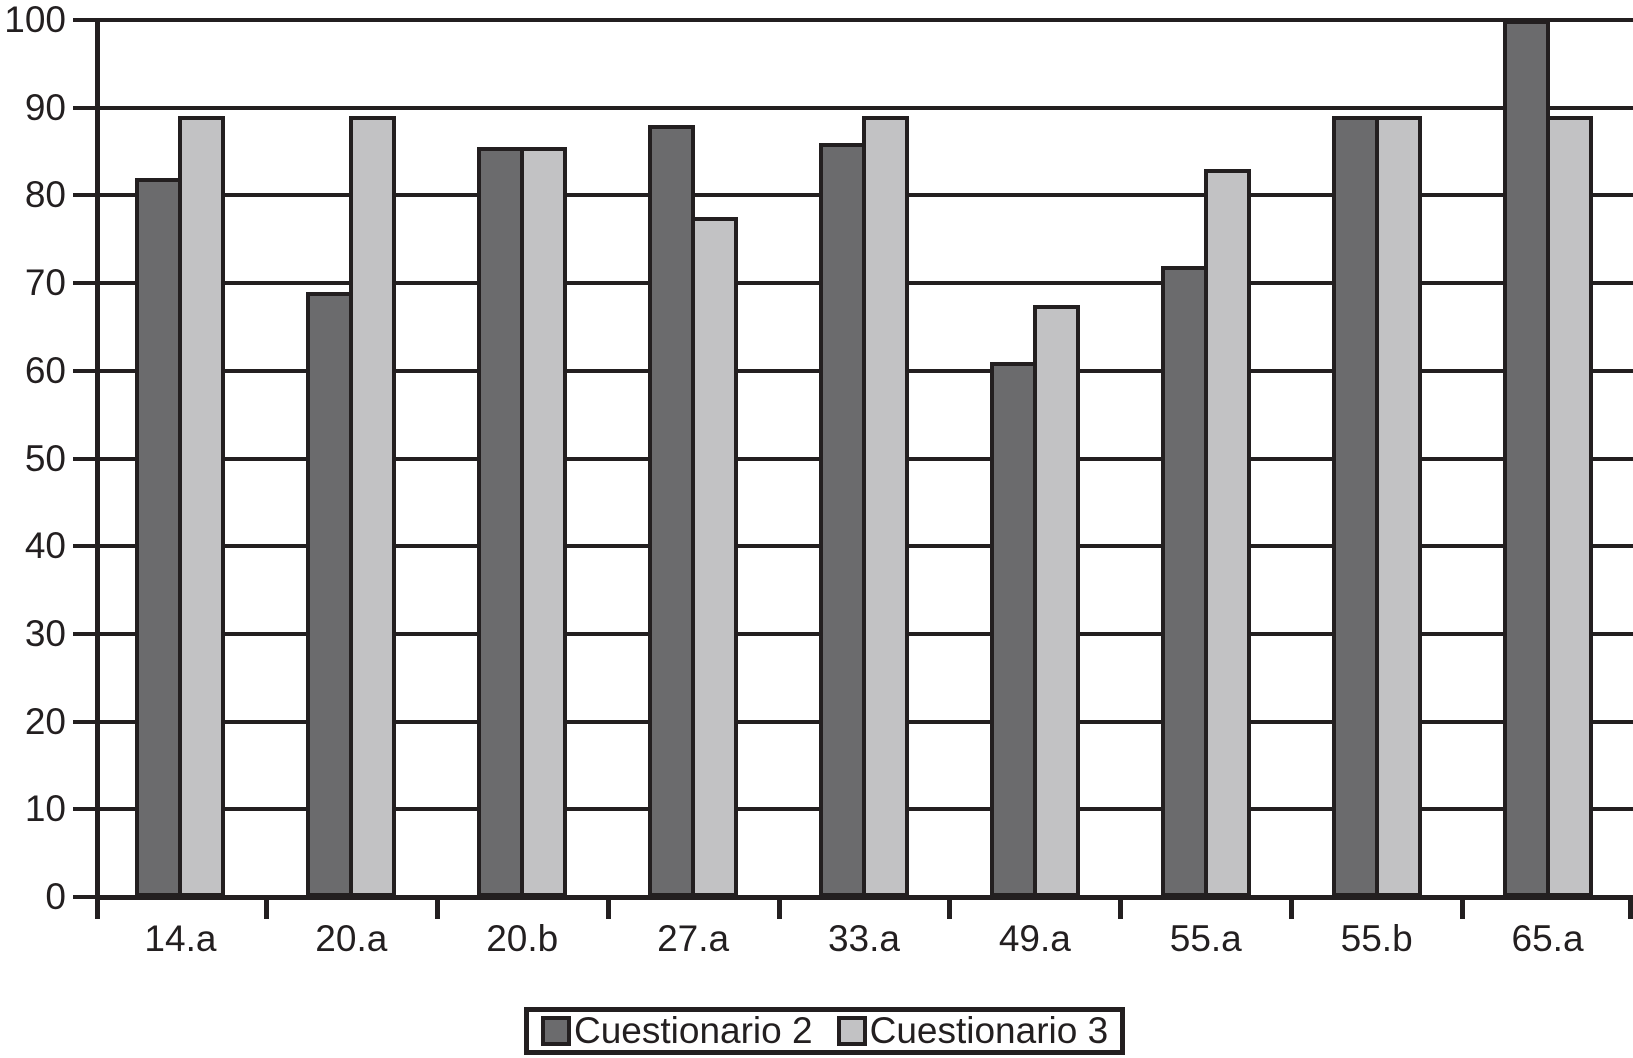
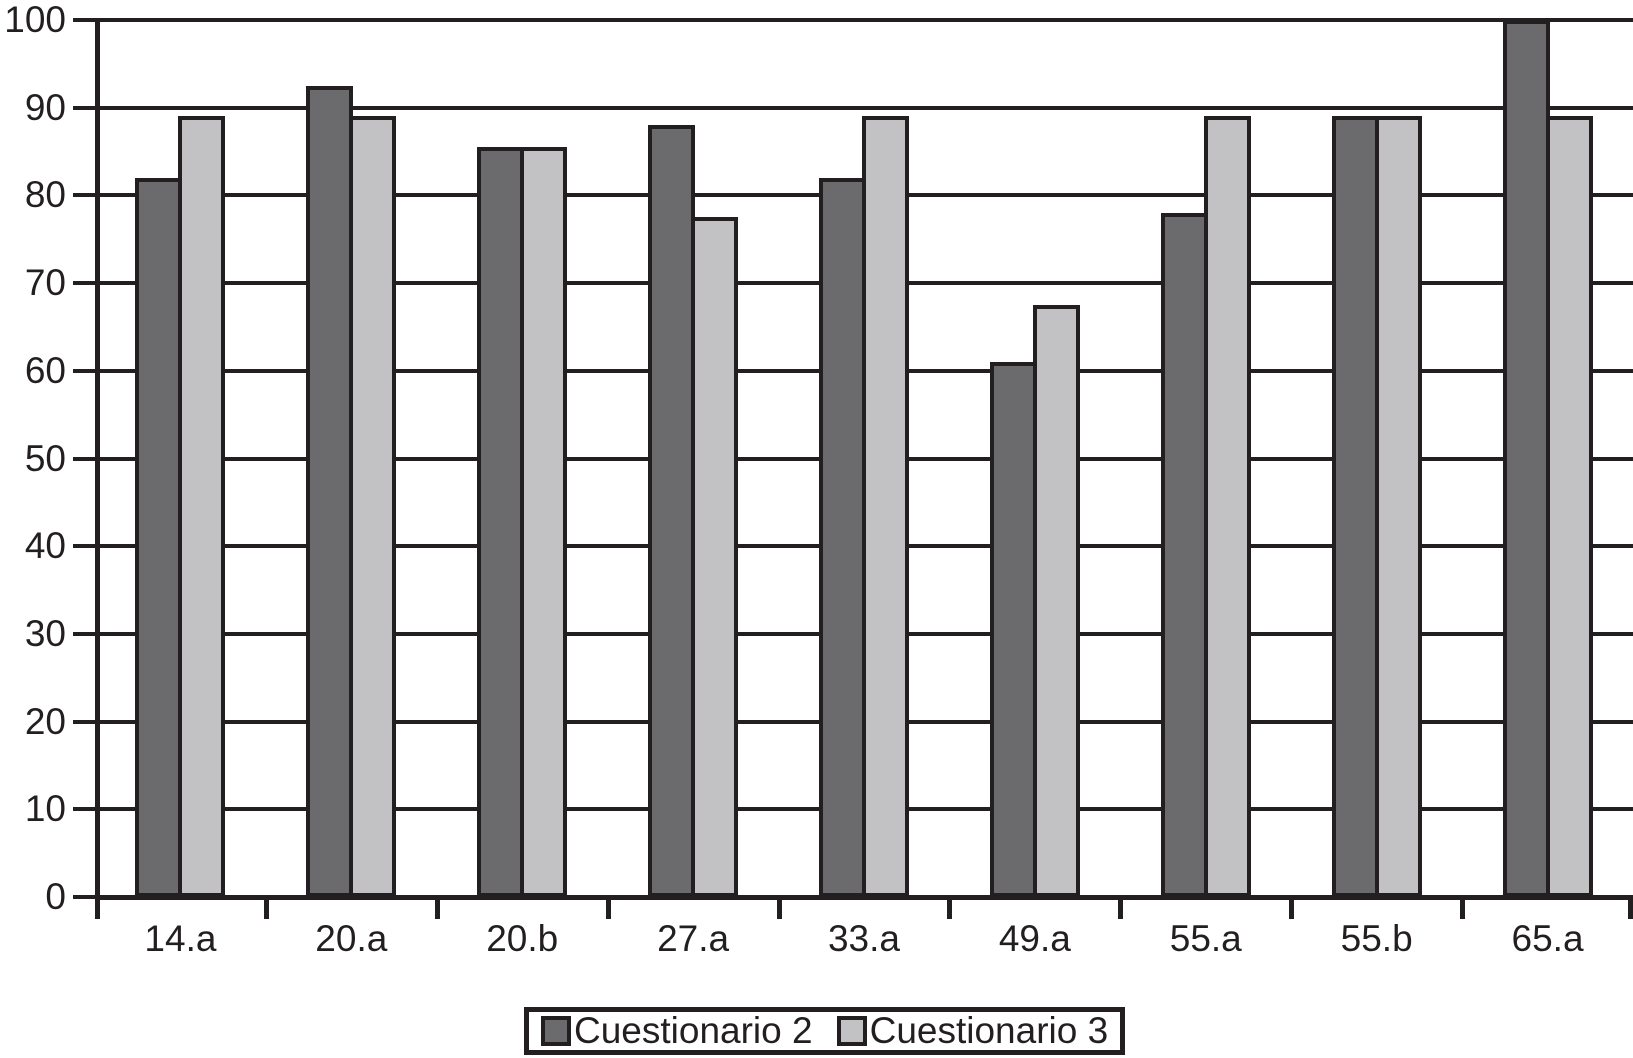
Cuestionario 2/20.a: 69 -> 92
Cuestionario 2/33.a: 86 -> 82
Cuestionario 2/55.a: 72 -> 78
Cuestionario 3/55.a: 83 -> 89
